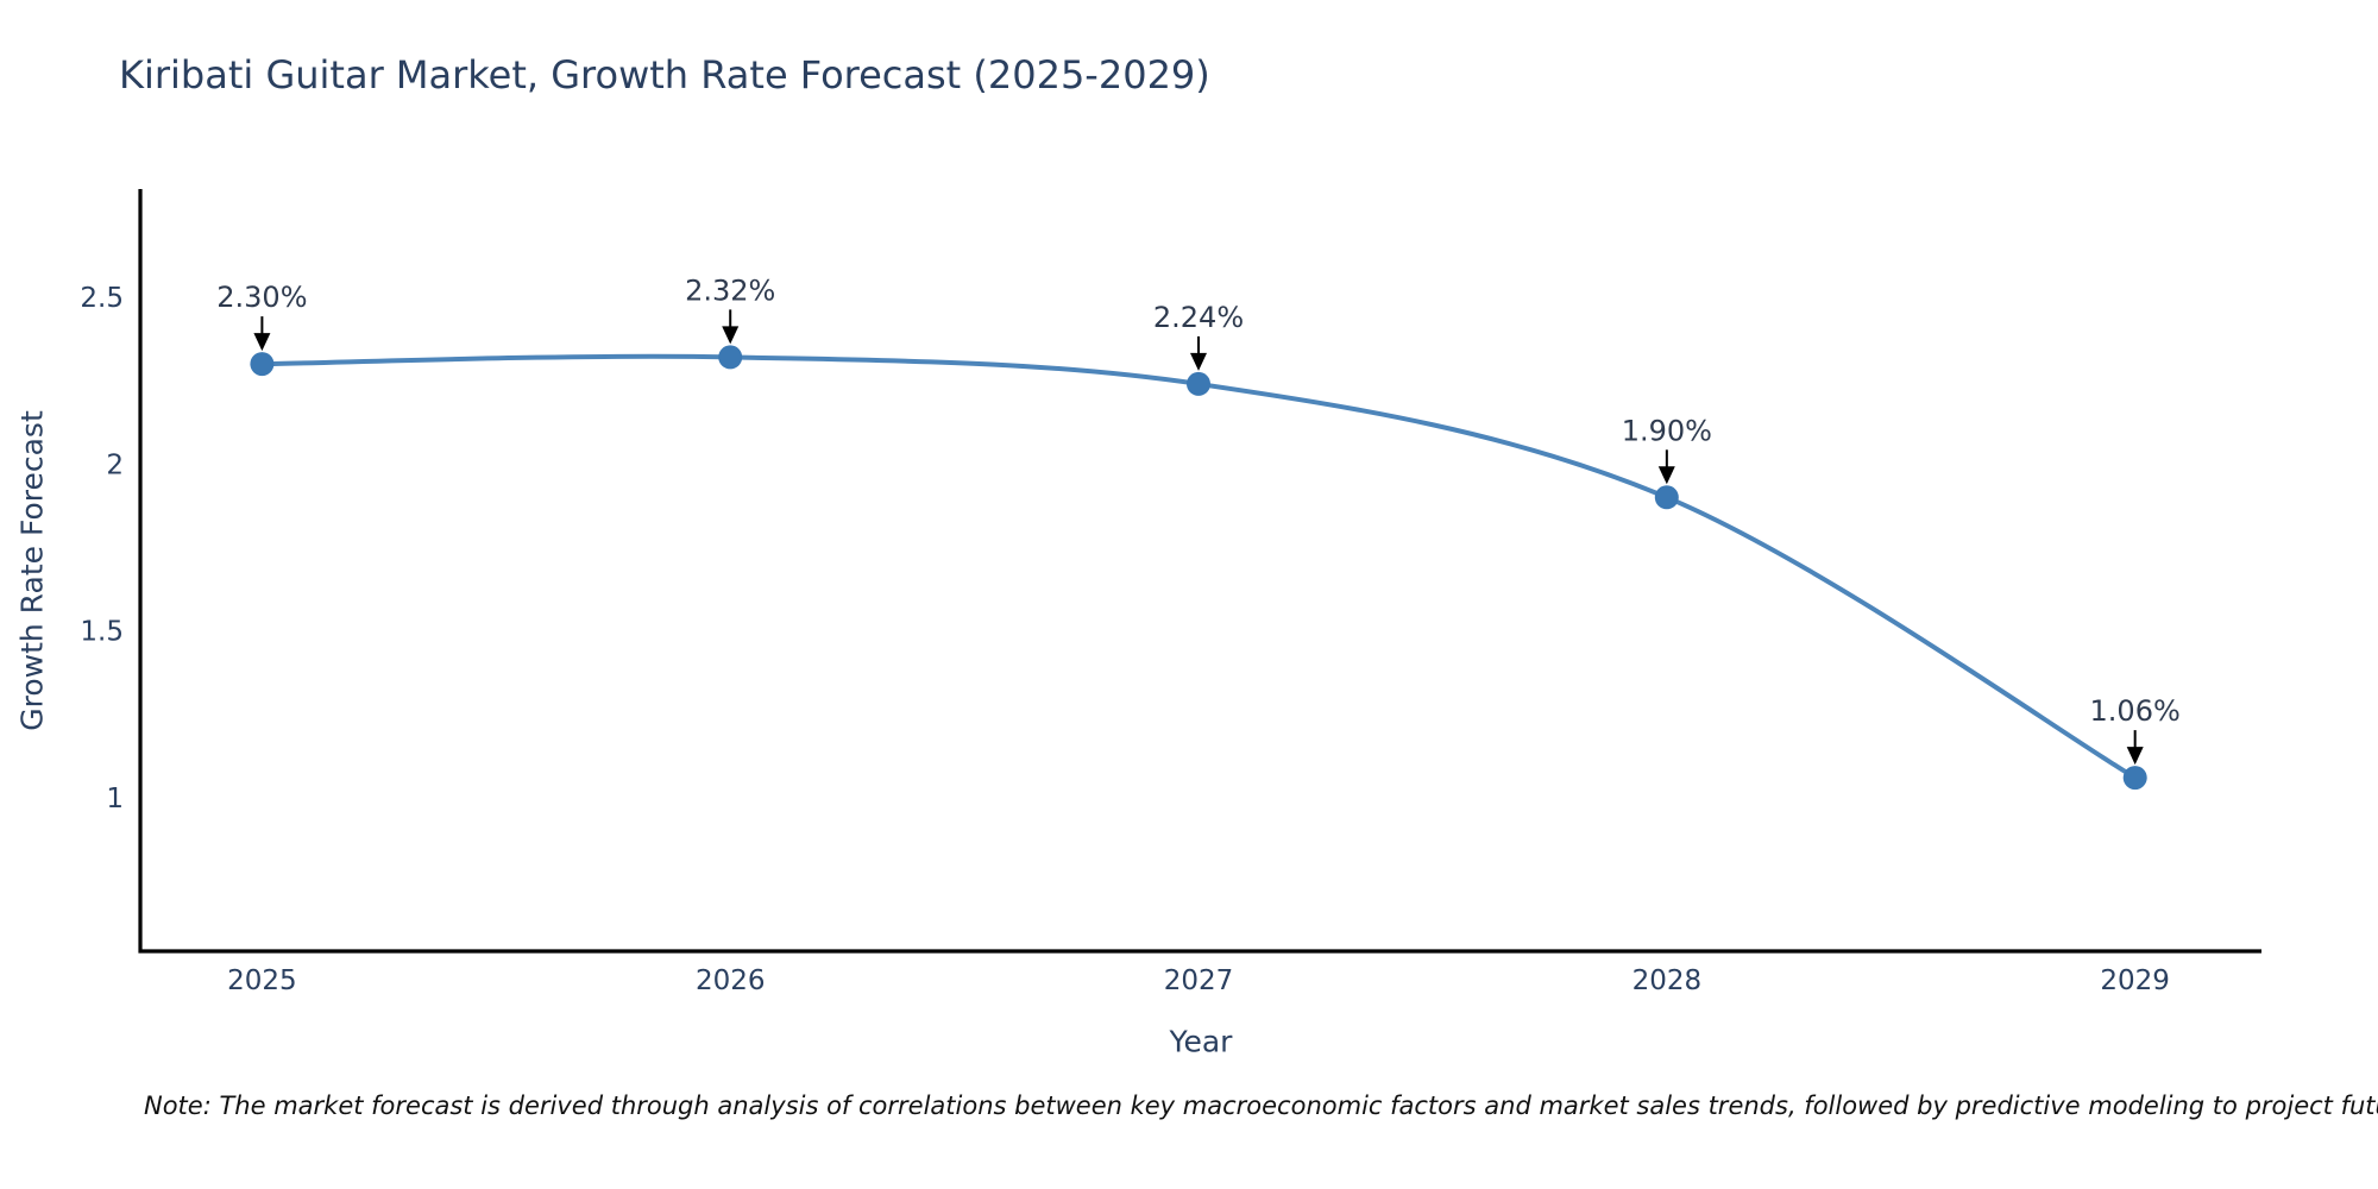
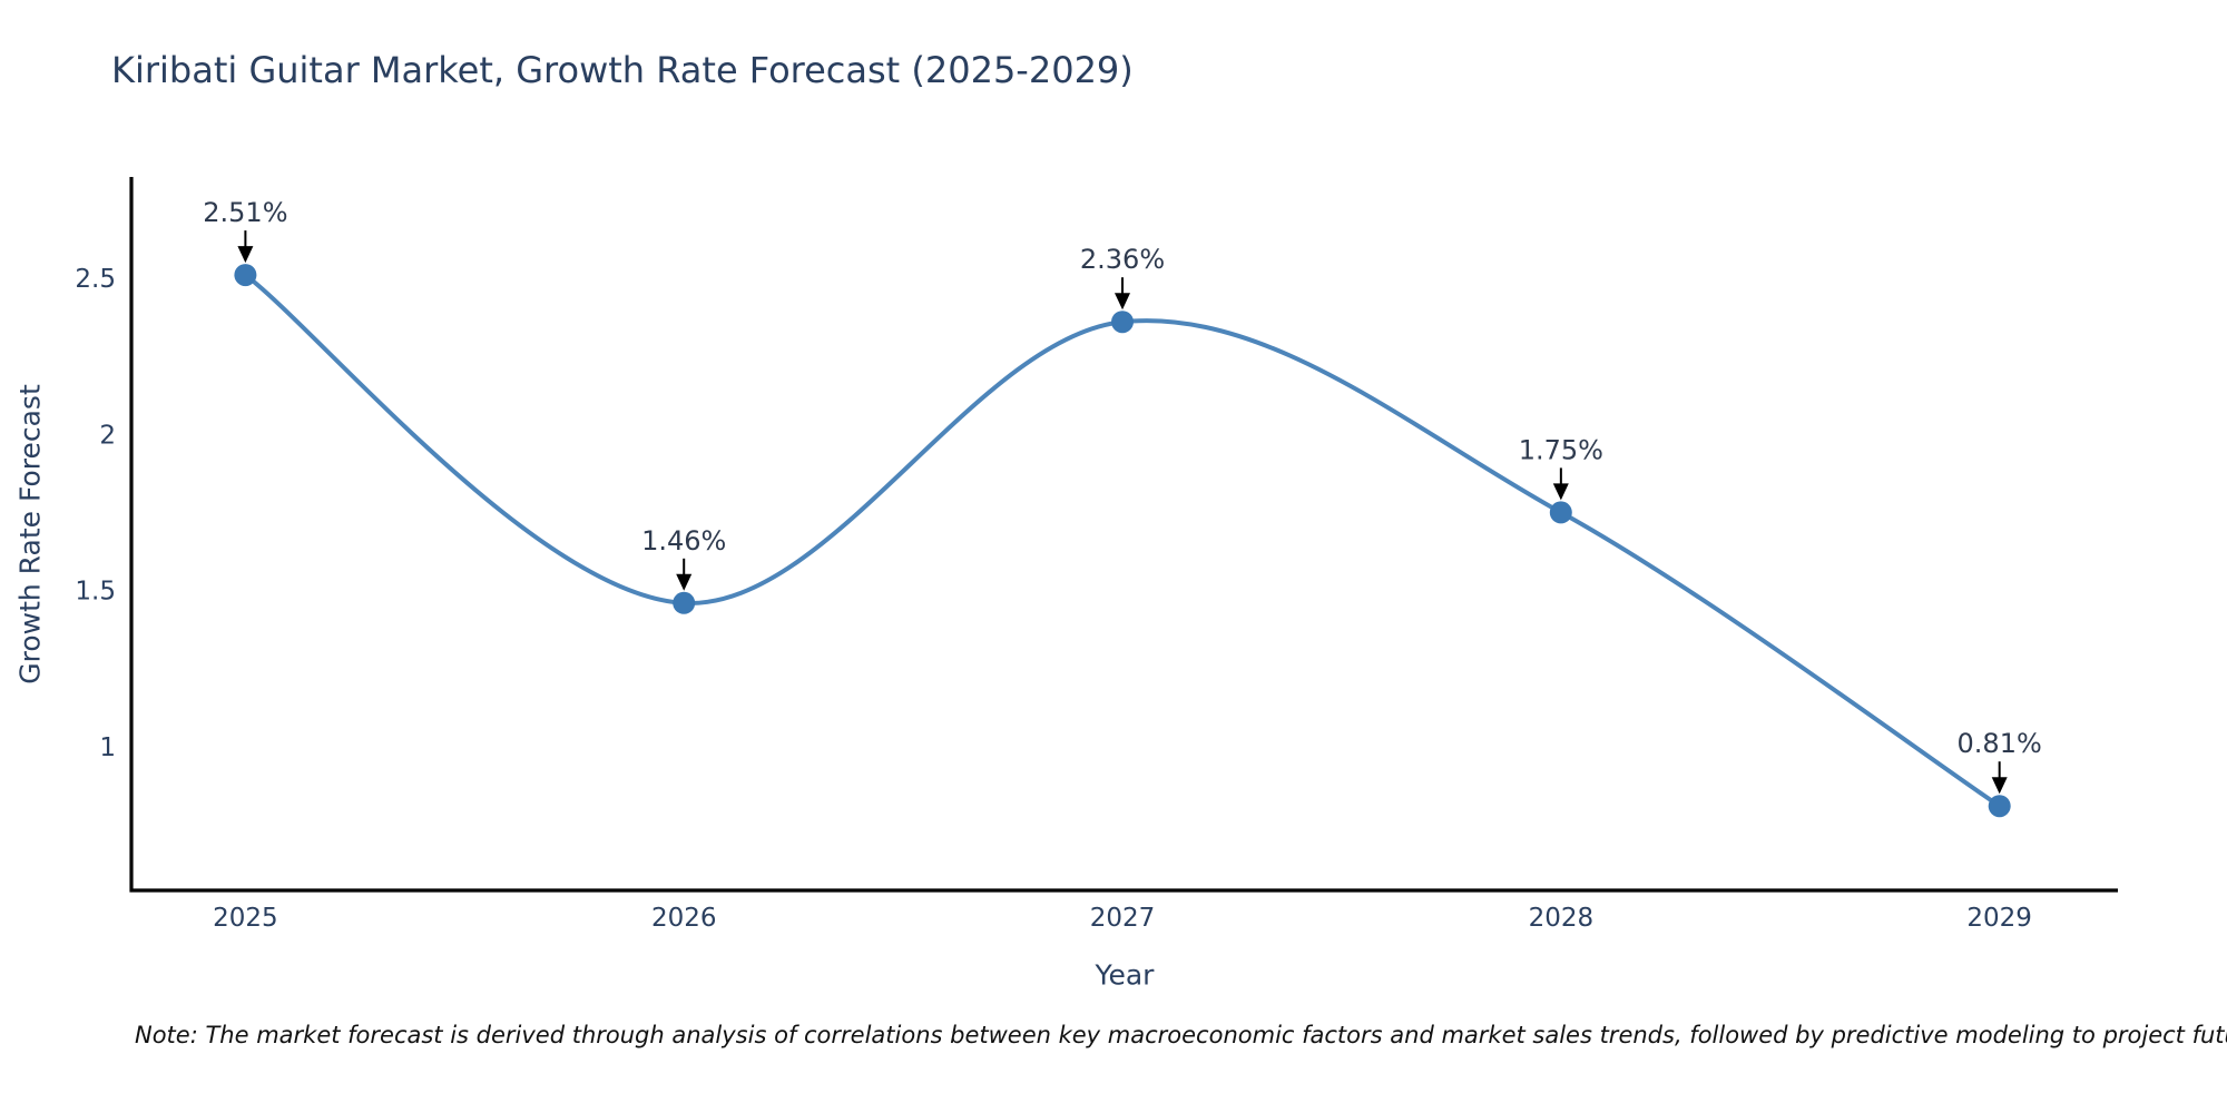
2025: 2.30% -> 2.51%
2026: 2.32% -> 1.46%
2027: 2.24% -> 2.36%
2028: 1.90% -> 1.75%
2029: 1.06% -> 0.81%
